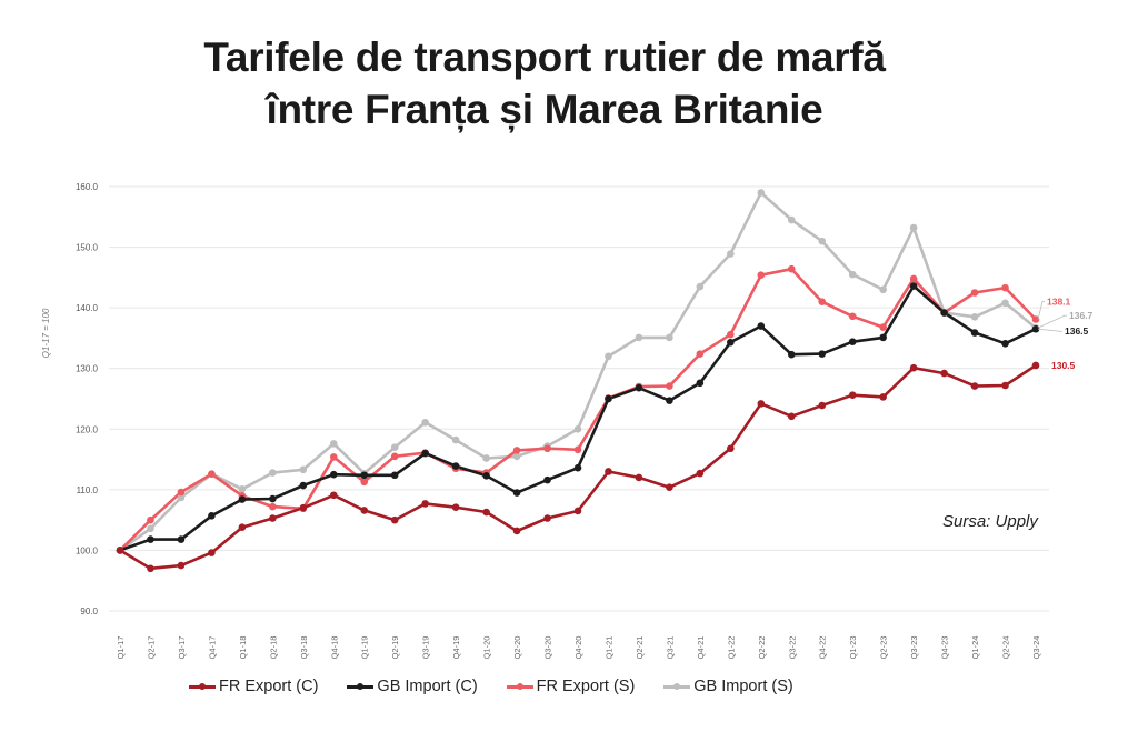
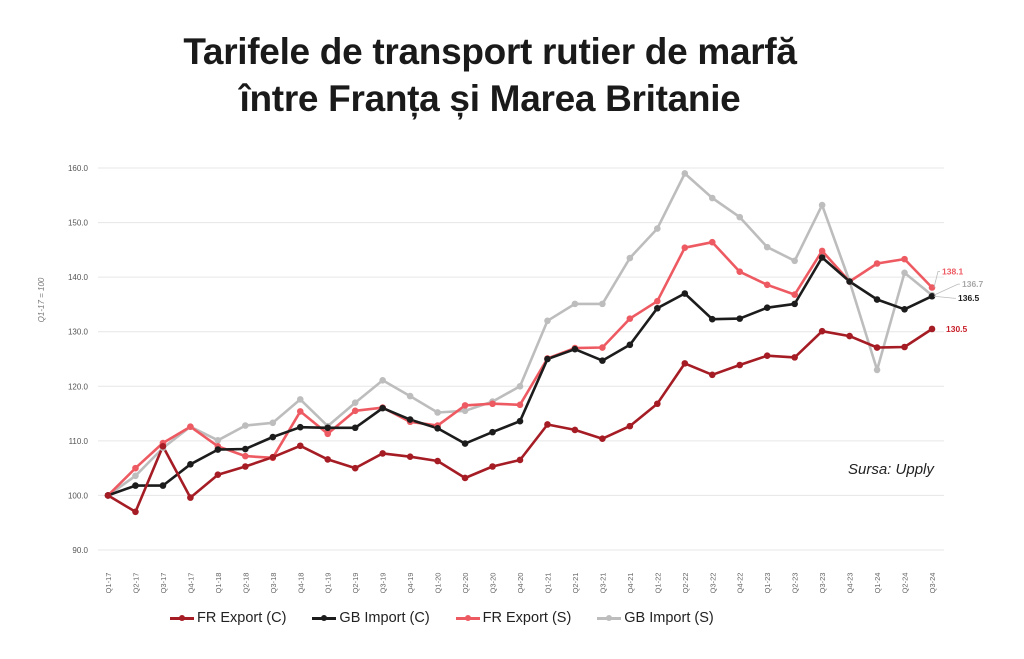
FR Export (C)/Q3-17: 98 -> 109
GB Import (S)/Q1-24: 138 -> 123
